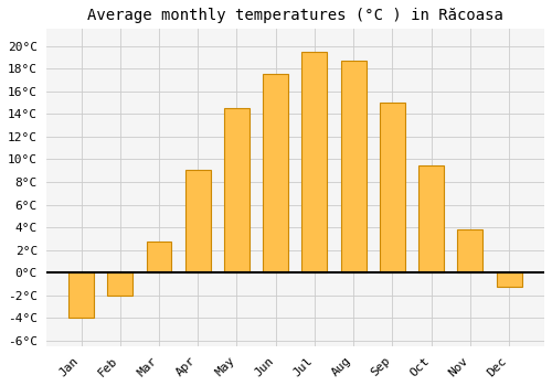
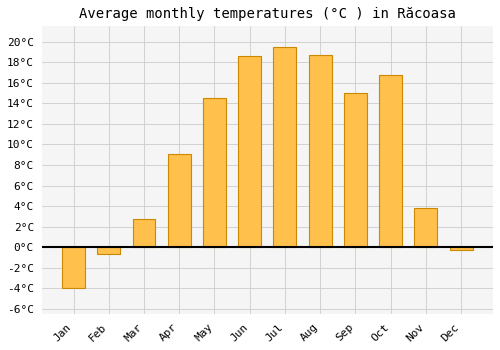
Feb: -2.0°C -> -0.7°C
Jun: 17.5°C -> 18.6°C
Oct: 9.5°C -> 16.8°C
Dec: -1.2°C -> -0.3°C
